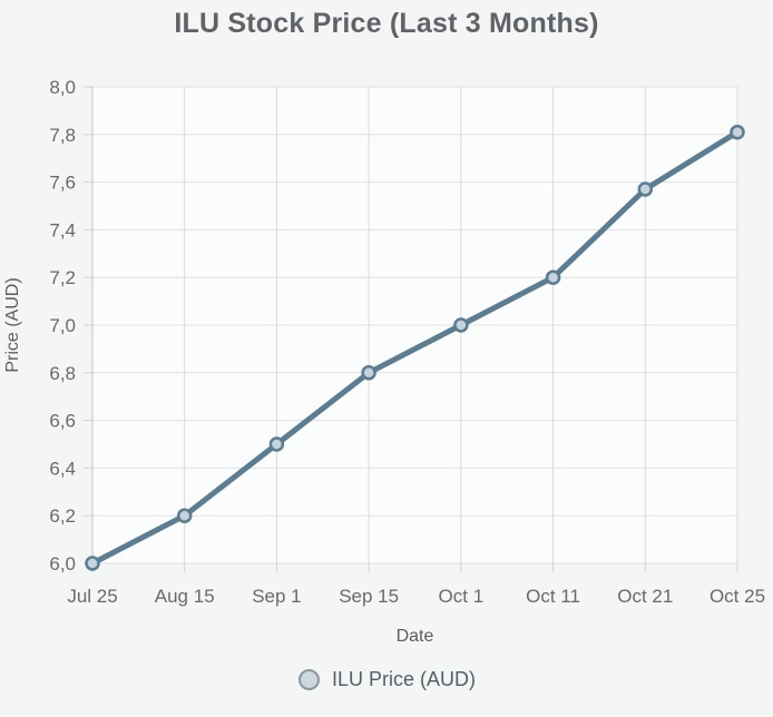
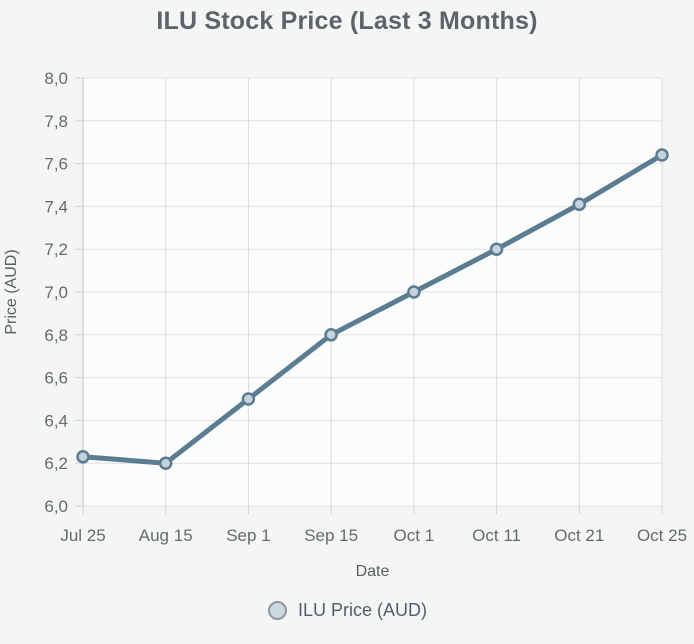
Jul 25: 6,00 -> 6,23
Oct 21: 7,57 -> 7,41
Oct 25: 7,81 -> 7,64
